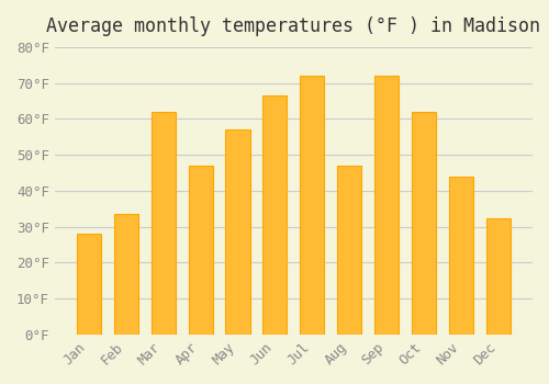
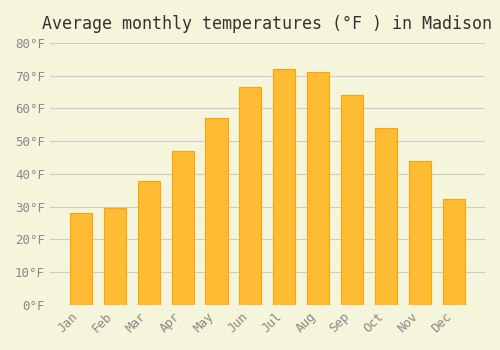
Feb: 33.5°F -> 29.5°F
Mar: 62.0°F -> 38.0°F
Aug: 47.0°F -> 71.0°F
Sep: 72.0°F -> 64.0°F
Oct: 62.0°F -> 54.0°F
